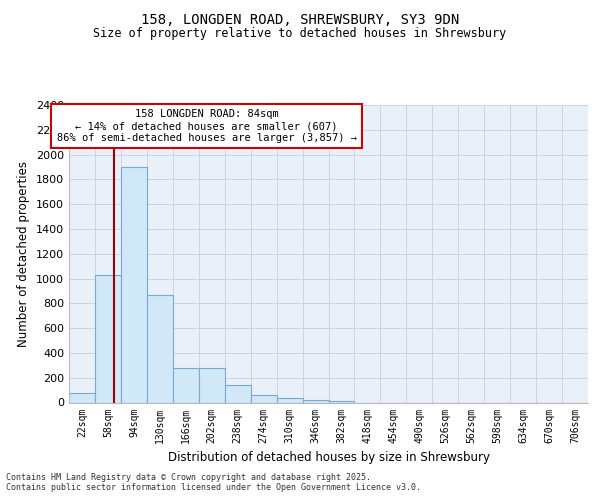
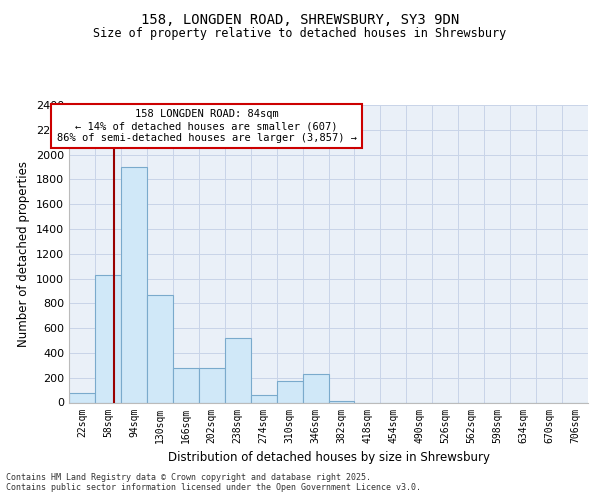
238sqm: 140 -> 520
310sqm: 40 -> 170
346sqm: 20 -> 230
